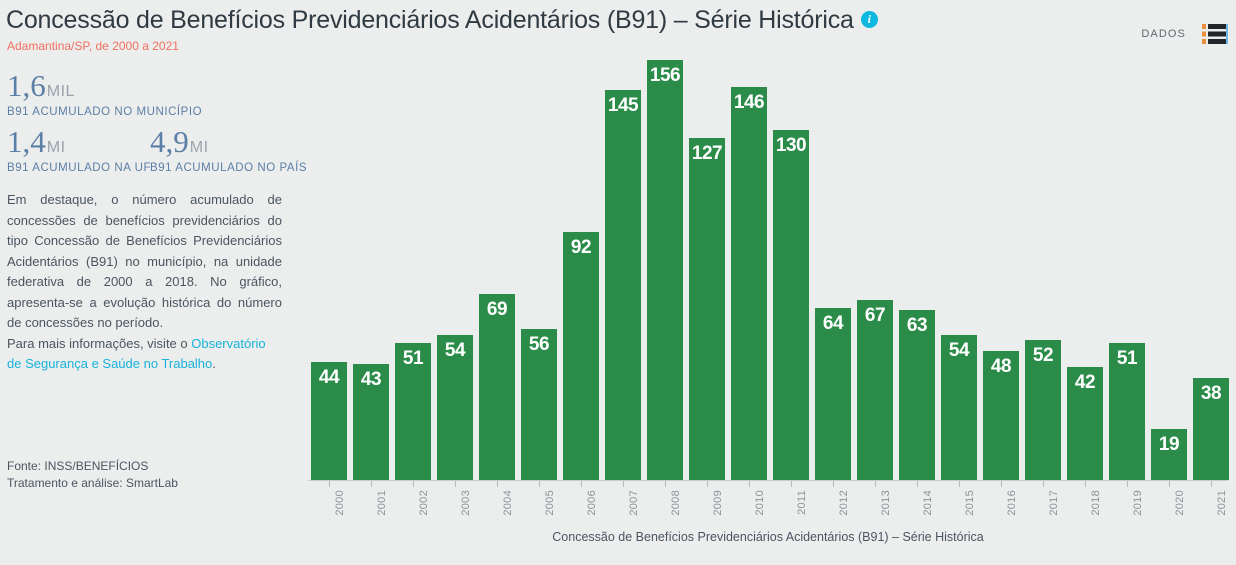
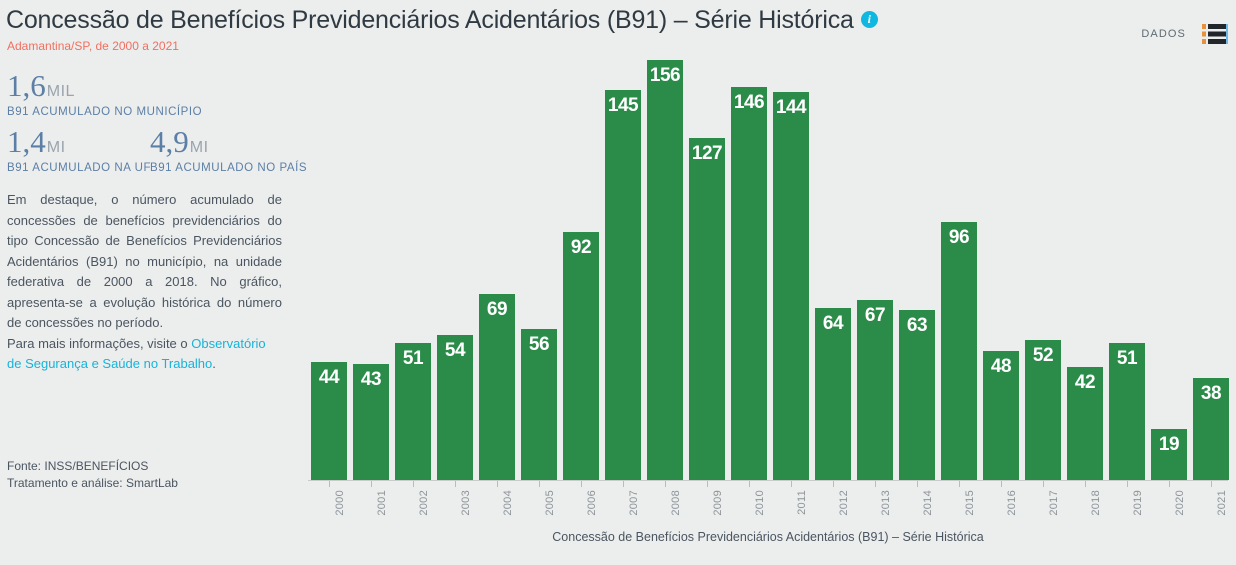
2011: 130 -> 144
2015: 54 -> 96
